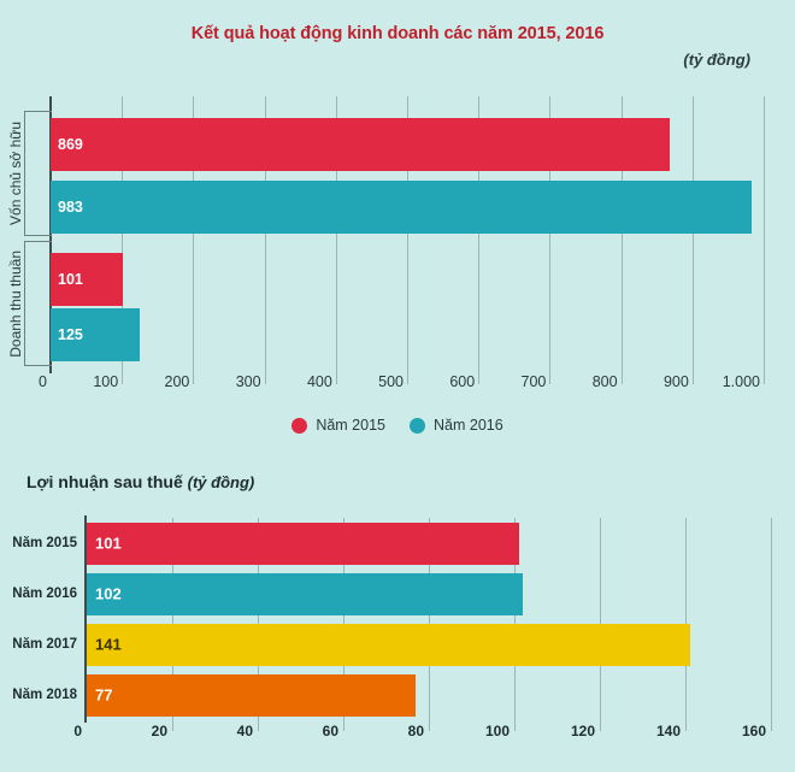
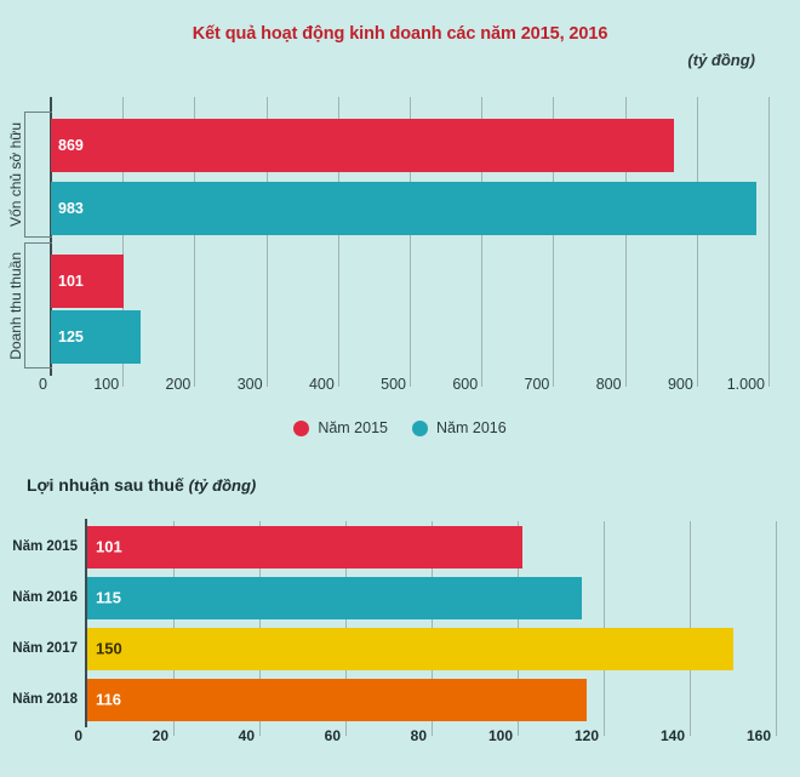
Lợi nhuận sau thuế/Năm 2016: 102 -> 115
Lợi nhuận sau thuế/Năm 2017: 141 -> 150
Lợi nhuận sau thuế/Năm 2018: 77 -> 116
